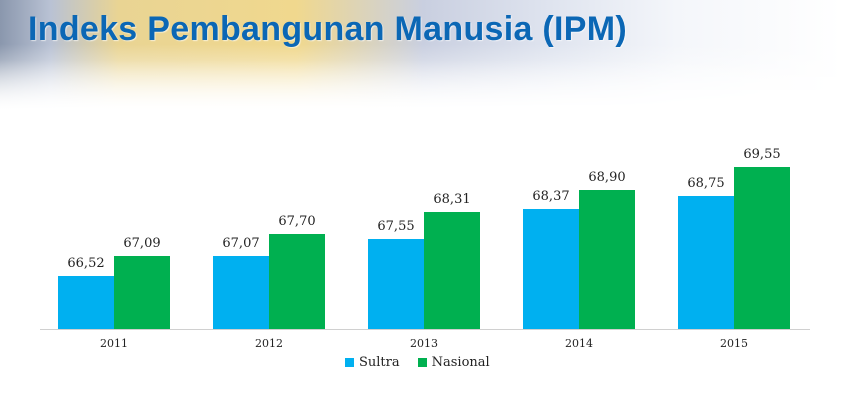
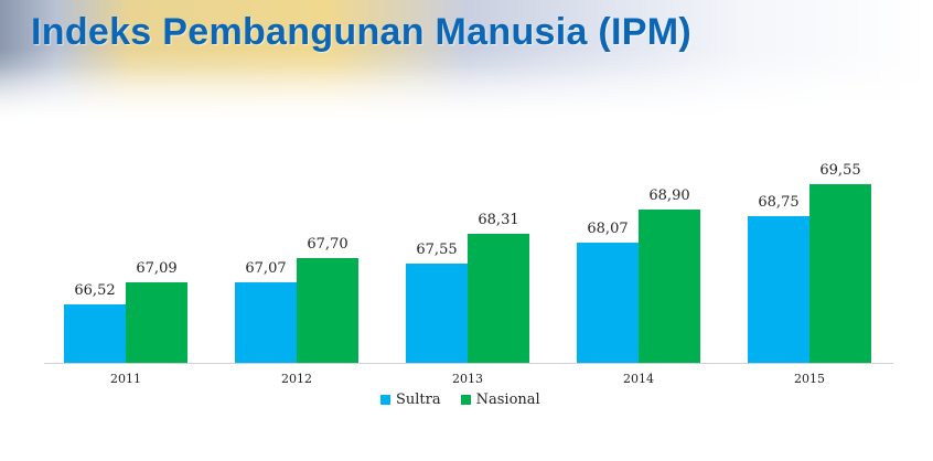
Sultra/2014: 68,37 -> 68,07
